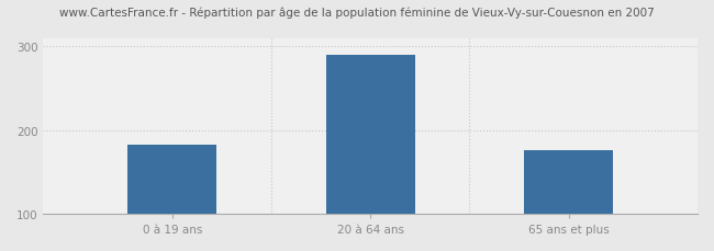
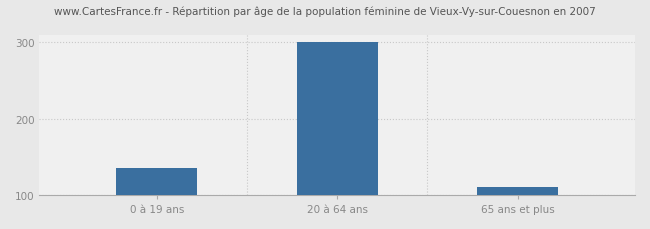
0 à 19 ans: 182 -> 135
20 à 64 ans: 290 -> 300
65 ans et plus: 176 -> 110
